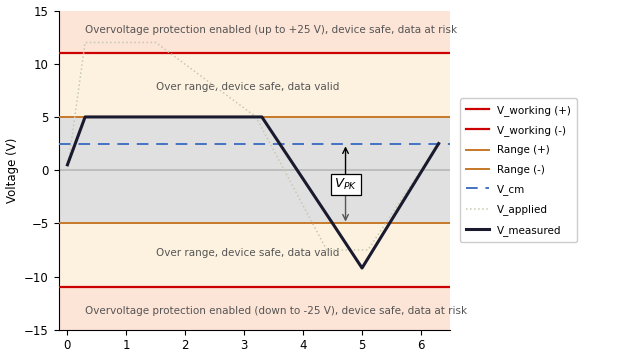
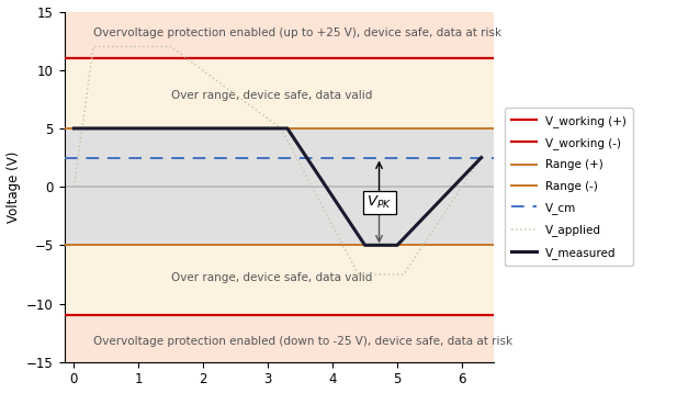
V_measured/0: 0.5 -> 5.0
V_measured/5: -9.2 -> -5.0
